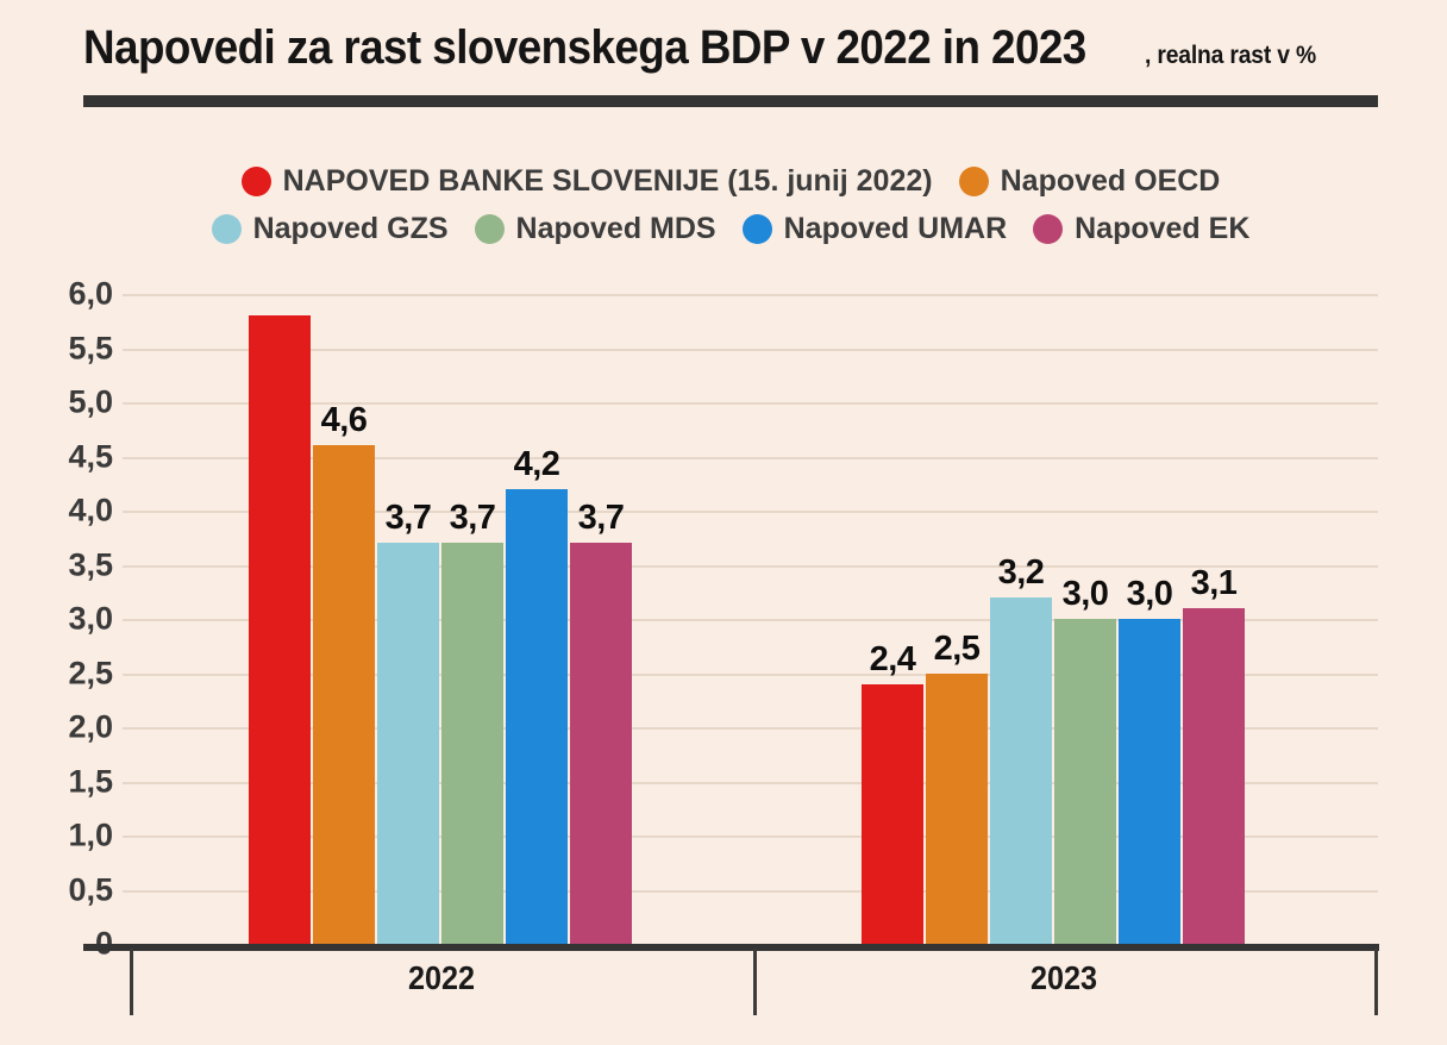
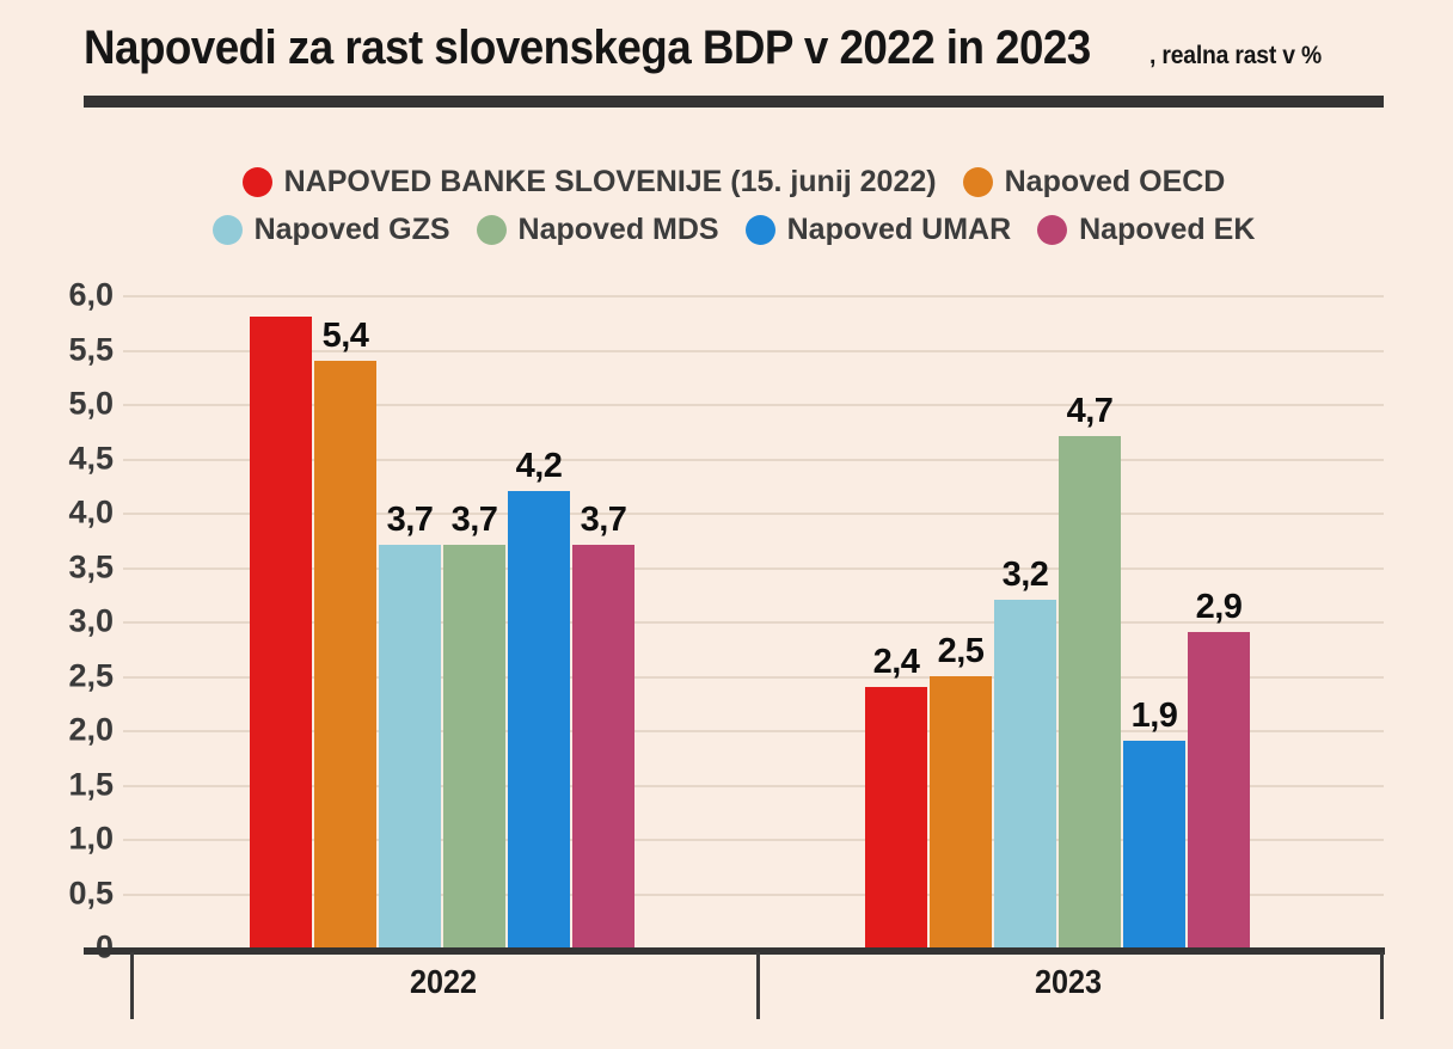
Napoved OECD/2022: 4,6 -> 5,4
Napoved MDS/2023: 3,0 -> 4,7
Napoved UMAR/2023: 3,0 -> 1,9
Napoved EK/2023: 3,1 -> 2,9
